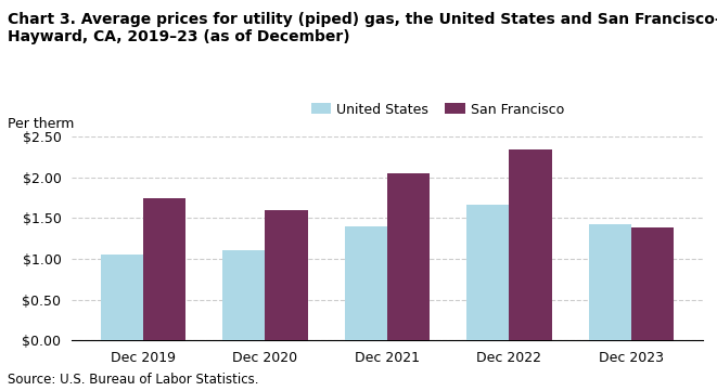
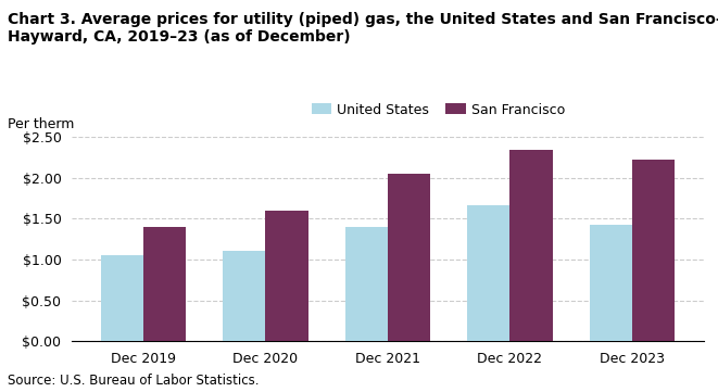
San Francisco/Dec 2019: $1.74 -> $1.40
San Francisco/Dec 2023: $1.38 -> $2.23
